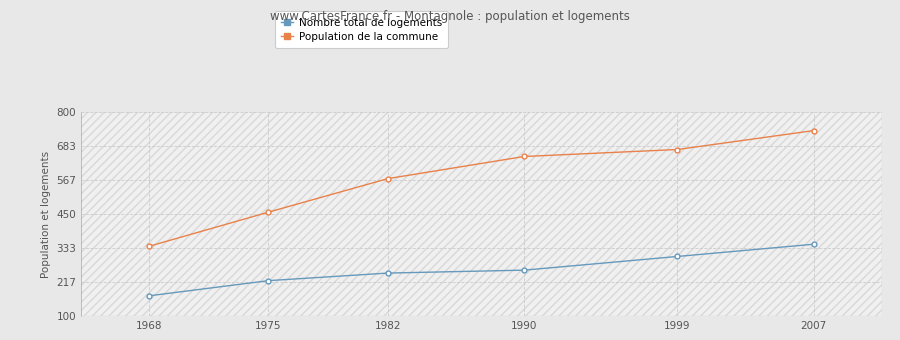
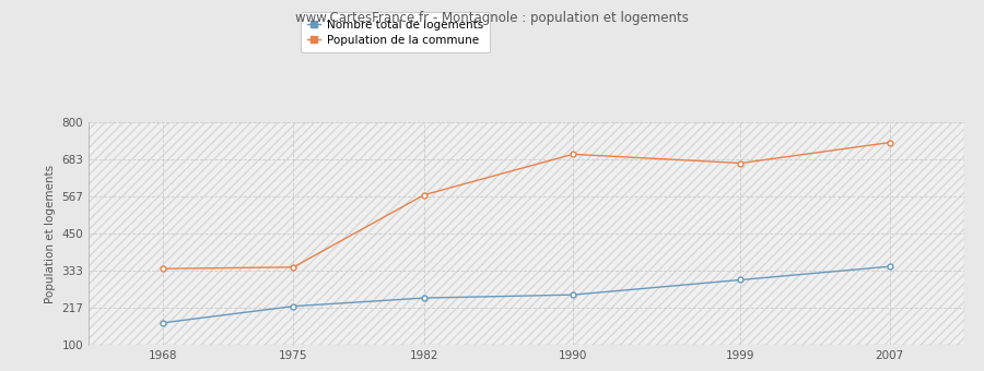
Population de la commune/1975: 457 -> 345
Population de la commune/1990: 648 -> 700
